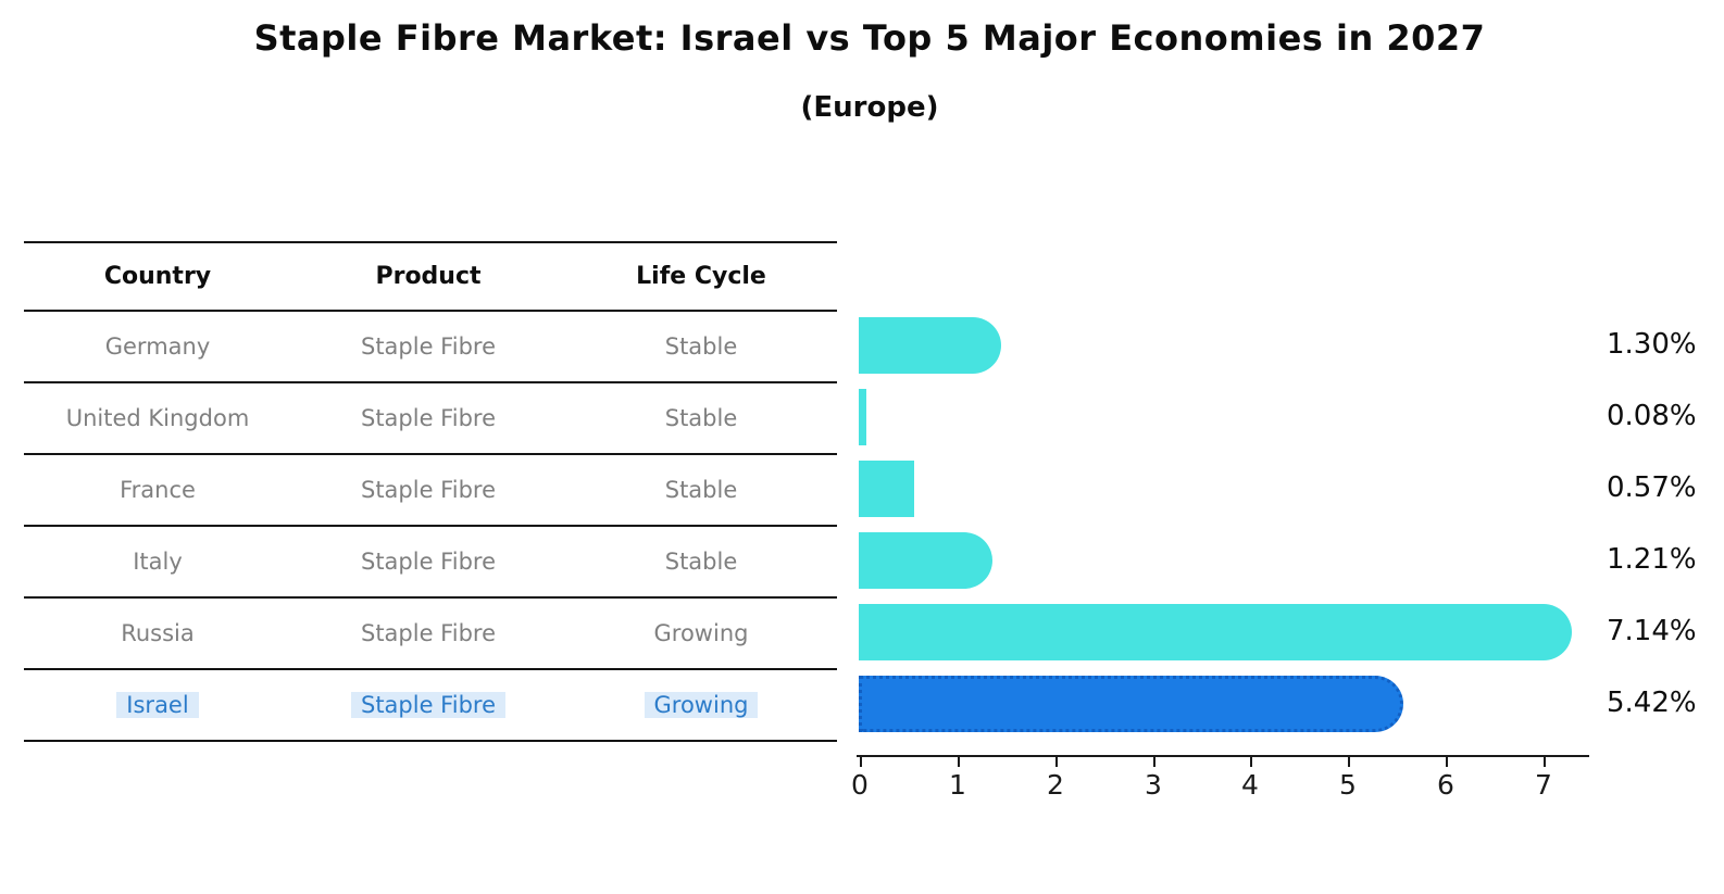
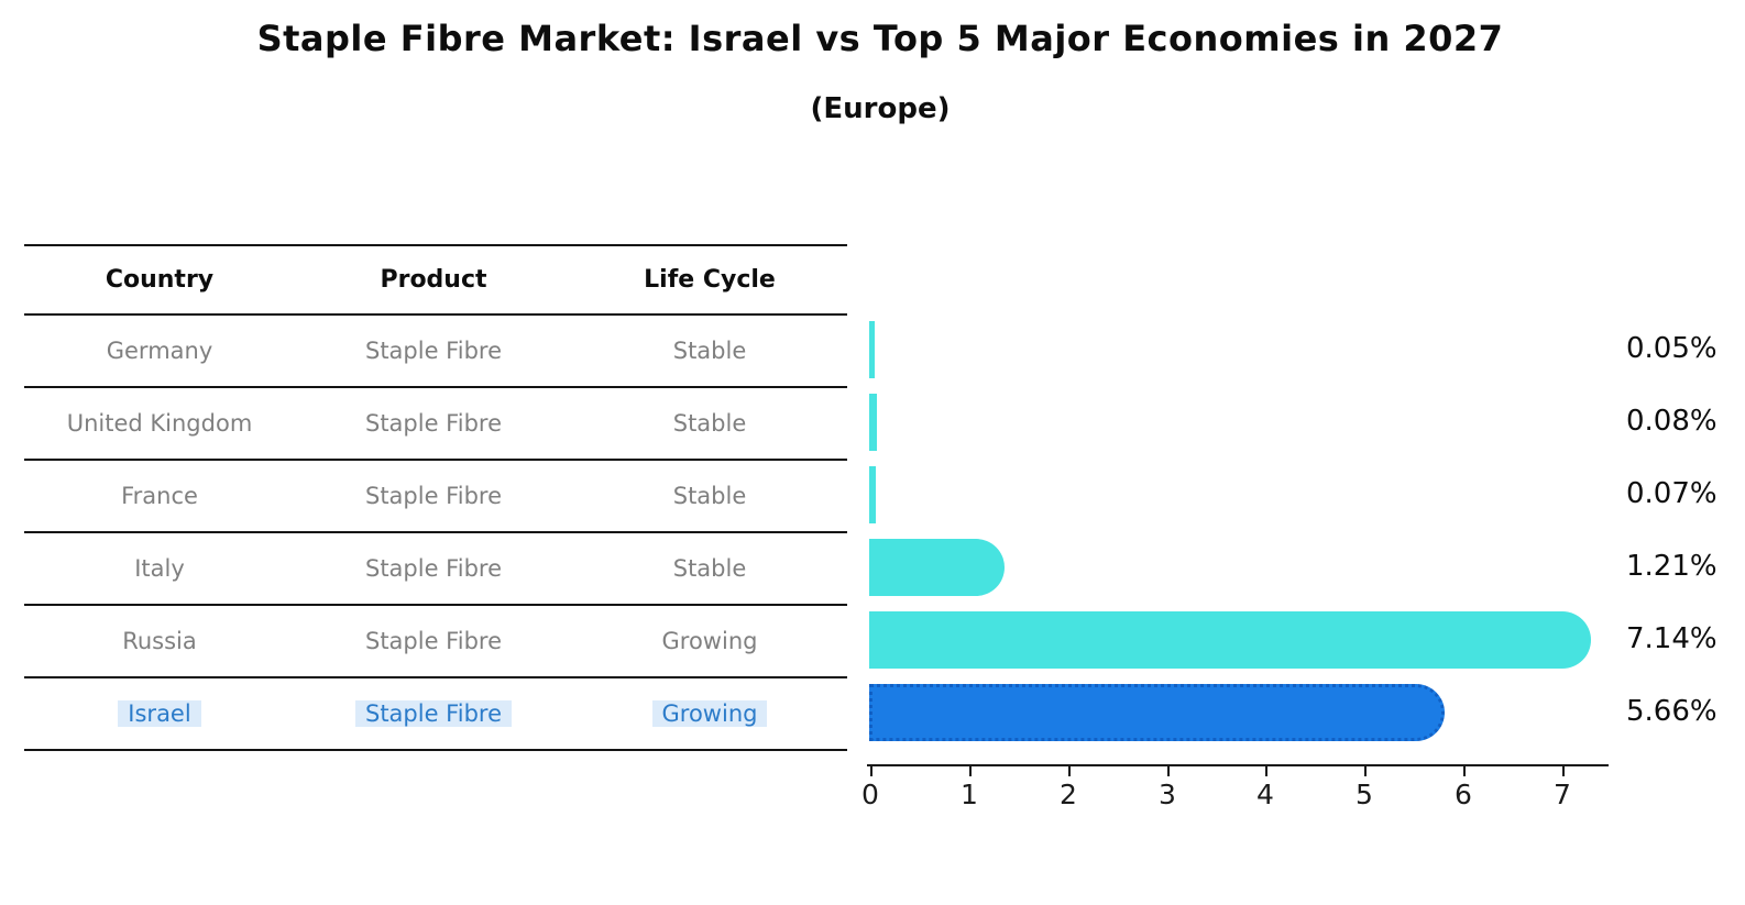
Germany: 1.30% -> 0.05%
France: 0.57% -> 0.07%
Israel: 5.42% -> 5.66%
